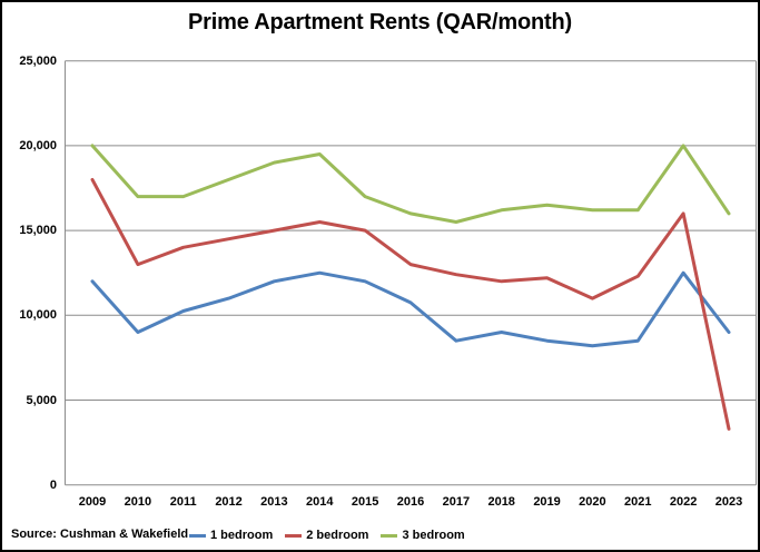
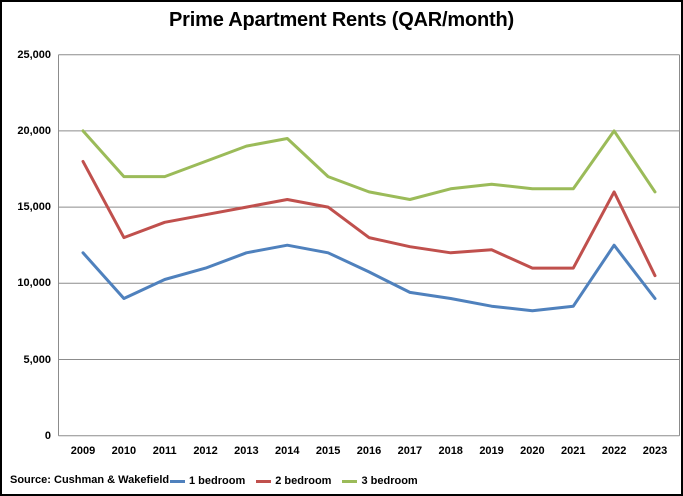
1 bedroom/2017: 8500 -> 9400
2 bedroom/2021: 12300 -> 11000
2 bedroom/2023: 3300 -> 10500
